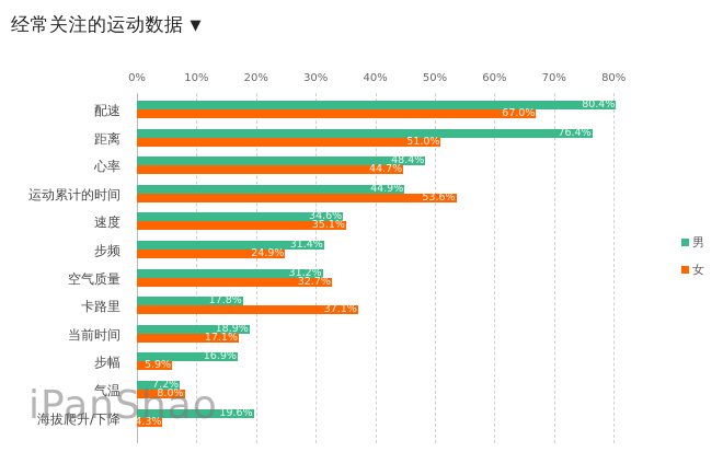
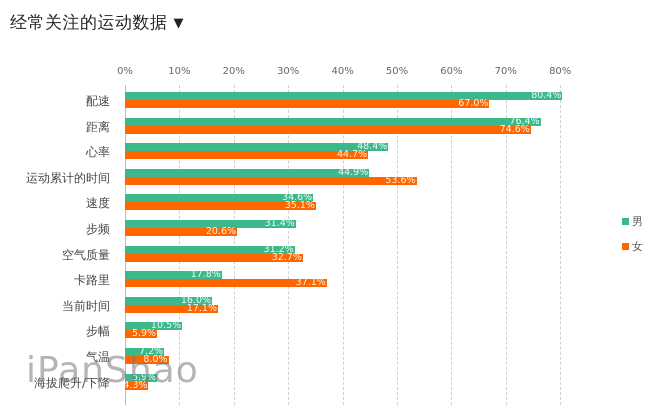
女/距离: 51.0% -> 74.6%
女/步频: 24.9% -> 20.6%
男/当前时间: 18.9% -> 16.0%
男/步幅: 16.9% -> 10.5%
男/海拔爬升/下降: 19.6% -> 5.9%
